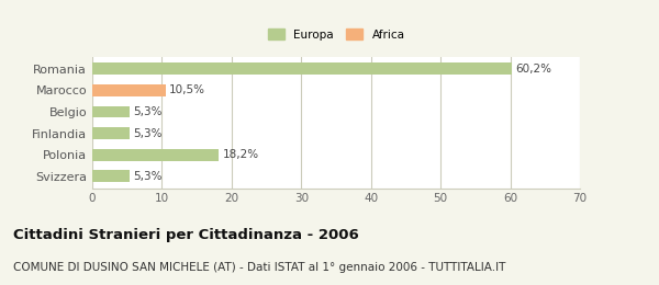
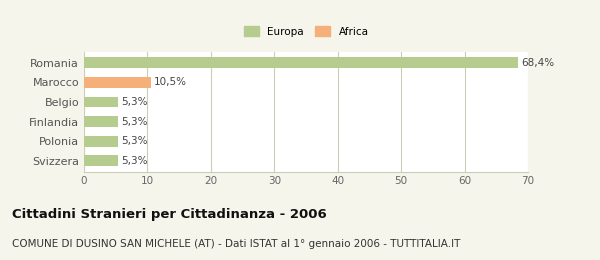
Romania: 60,2% -> 68,4%
Polonia: 18,2% -> 5,3%
